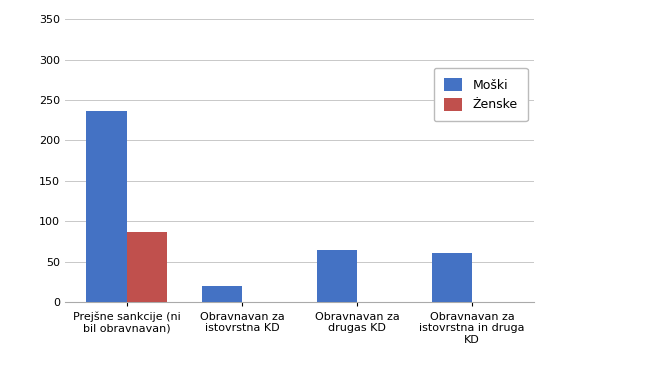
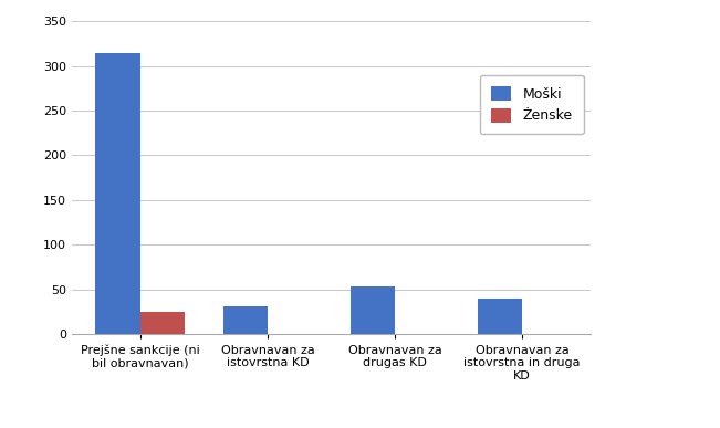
Moški/Prejšne sankcije (ni bil obravnavan): 236 -> 315
Żenske/Prejšne sankcije (ni bil obravnavan): 86 -> 24
Moški/Obravnavan za istovrstna KD: 20 -> 31
Moški/Obravnavan za drugas KD: 64 -> 53
Moški/Obravnavan za istovrstna in druga KD: 60 -> 40
